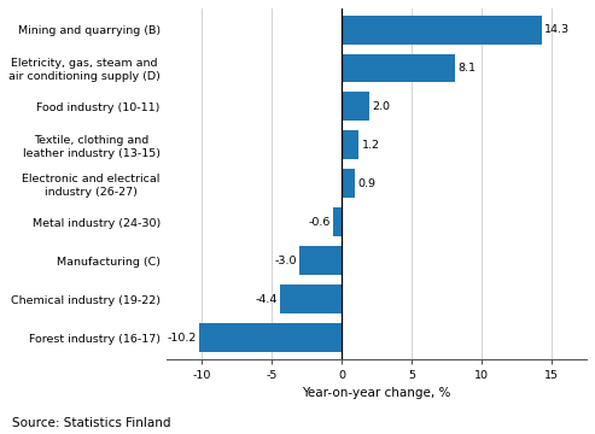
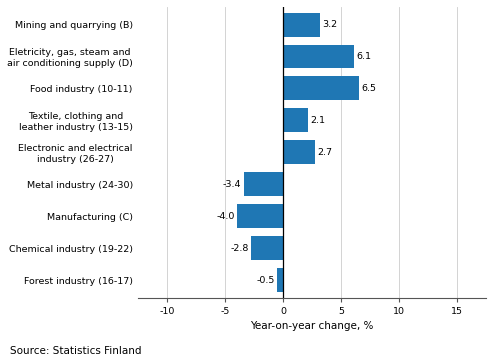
Mining and quarrying (B): 14.3 -> 3.2
Eletricity, gas, steam and air conditioning supply (D): 8.1 -> 6.1
Food industry (10-11): 2.0 -> 6.5
Textile, clothing and leather industry (13-15): 1.2 -> 2.1
Electronic and electrical industry (26-27): 0.9 -> 2.7
Metal industry (24-30): -0.6 -> -3.4
Manufacturing (C): -3.0 -> -4.0
Chemical industry (19-22): -4.4 -> -2.8
Forest industry (16-17): -10.2 -> -0.5
